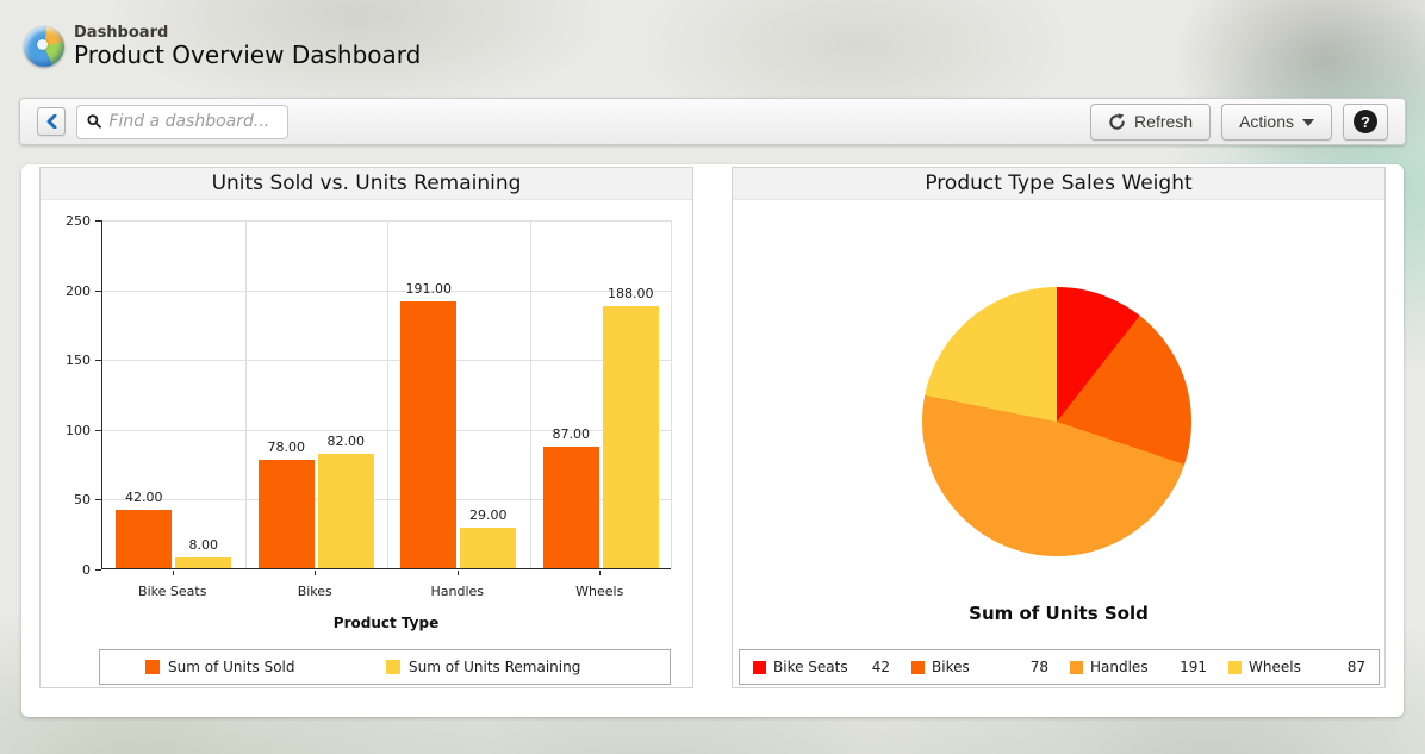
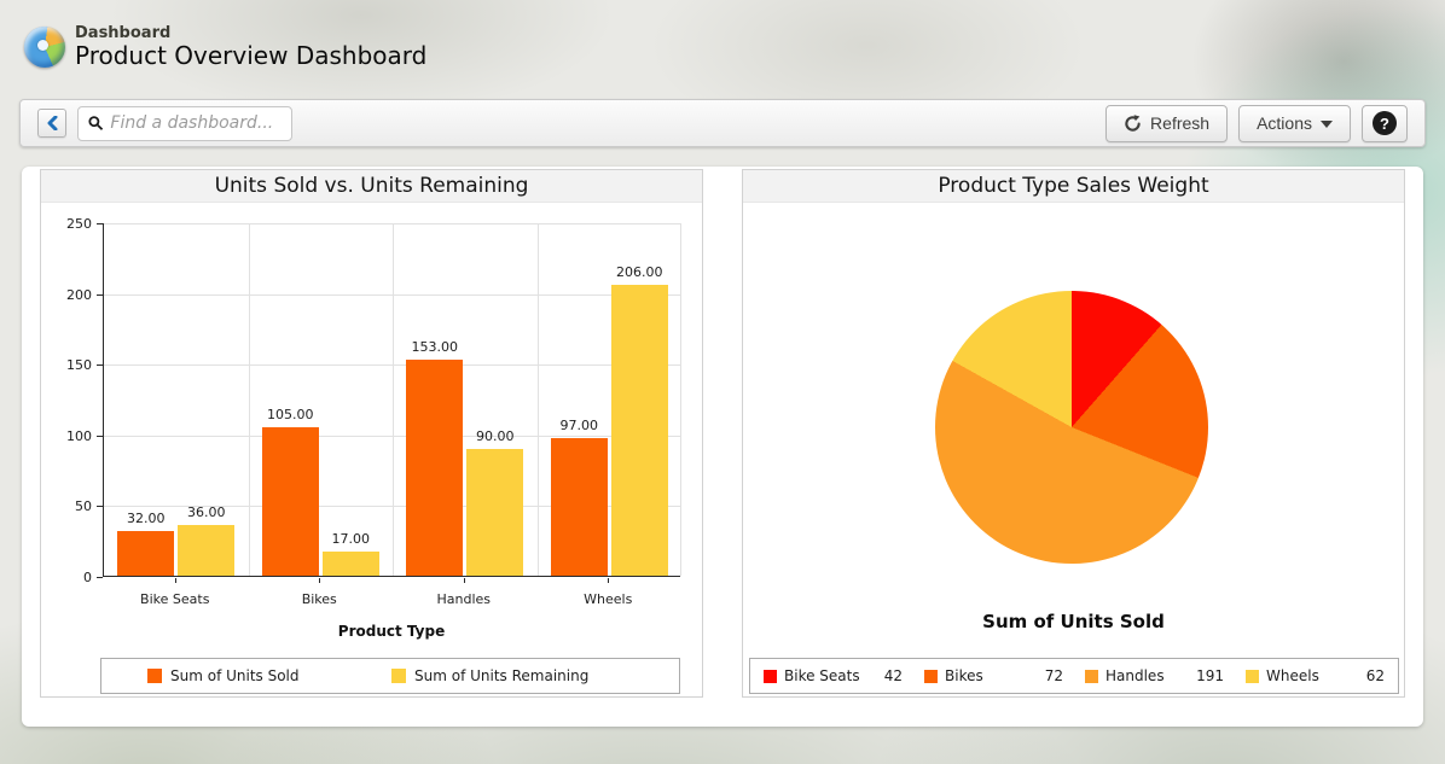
Units Sold vs. Units Remaining/Sum of Units Sold/Bike Seats: 42.00 -> 32.00
Units Sold vs. Units Remaining/Sum of Units Remaining/Bike Seats: 8.00 -> 36.00
Units Sold vs. Units Remaining/Sum of Units Sold/Bikes: 78.00 -> 105.00
Units Sold vs. Units Remaining/Sum of Units Remaining/Bikes: 82.00 -> 17.00
Units Sold vs. Units Remaining/Sum of Units Sold/Handles: 191.00 -> 153.00
Units Sold vs. Units Remaining/Sum of Units Remaining/Handles: 29.00 -> 90.00
Units Sold vs. Units Remaining/Sum of Units Sold/Wheels: 87.00 -> 97.00
Units Sold vs. Units Remaining/Sum of Units Remaining/Wheels: 188.00 -> 206.00
Product Type Sales Weight/Bikes: 78 -> 72
Product Type Sales Weight/Wheels: 87 -> 62
